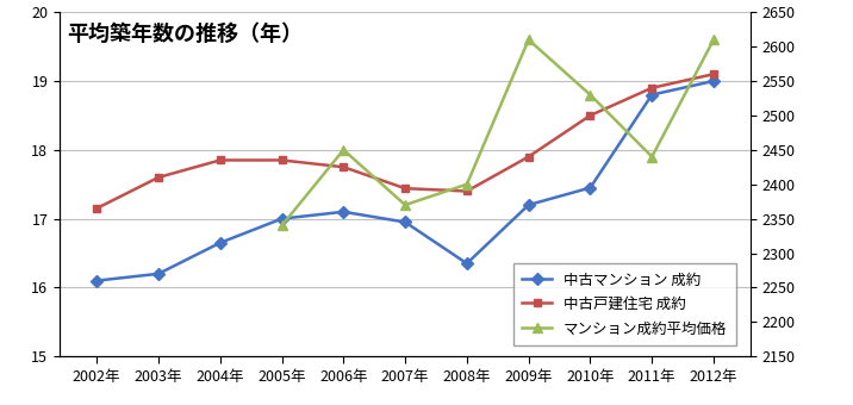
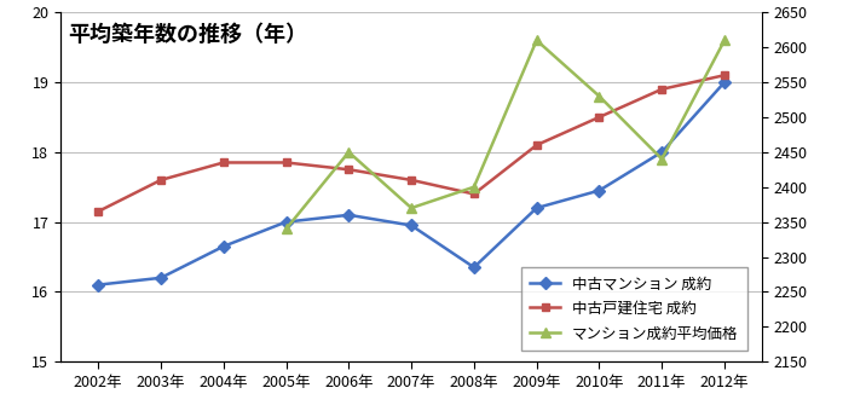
中古戸建住宅 成約/2007年: 17.44 -> 17.60
中古戸建住宅 成約/2009年: 17.90 -> 18.10
中古マンション 成約/2011年: 18.80 -> 18.00
